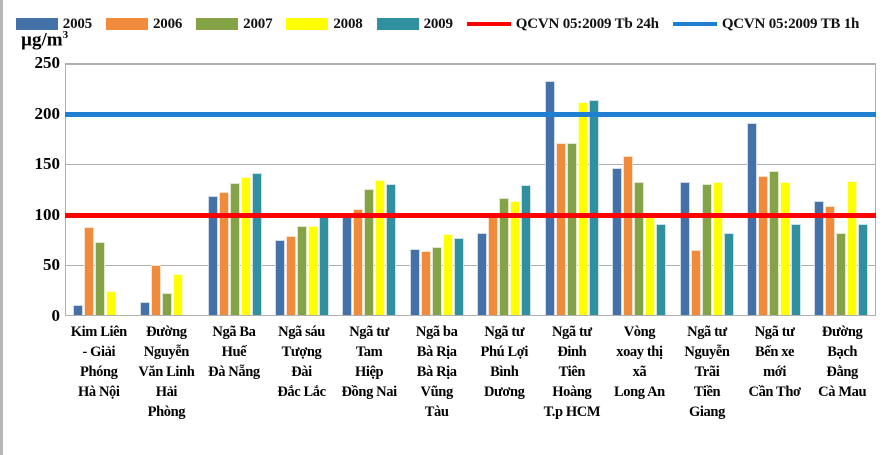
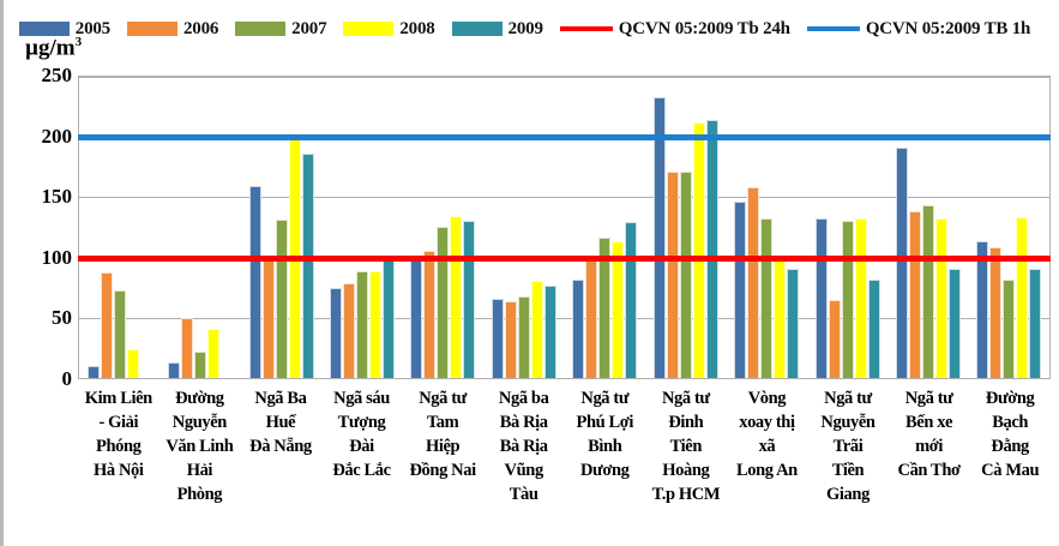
2005/Ngã Ba Huế Đà Nẵng: 118 -> 158
2006/Ngã Ba Huế Đà Nẵng: 122 -> 100
2008/Ngã Ba Huế Đà Nẵng: 136 -> 202
2009/Ngã Ba Huế Đà Nẵng: 140 -> 185
